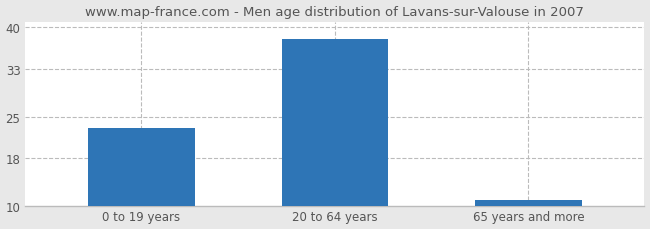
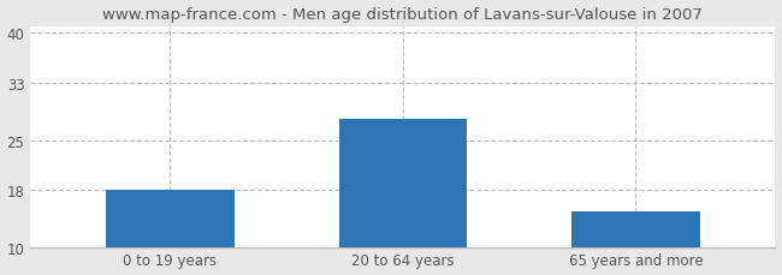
0 to 19 years: 23 -> 18
20 to 64 years: 38 -> 28
65 years and more: 11 -> 15
